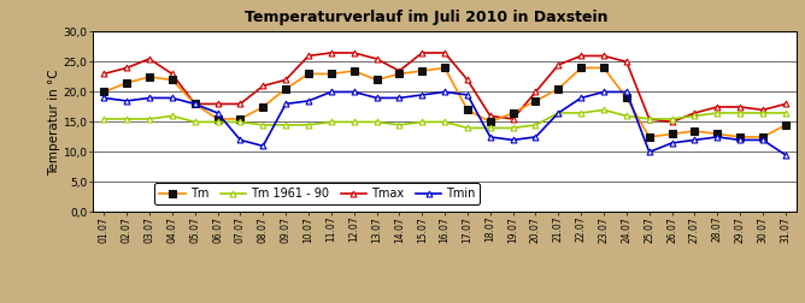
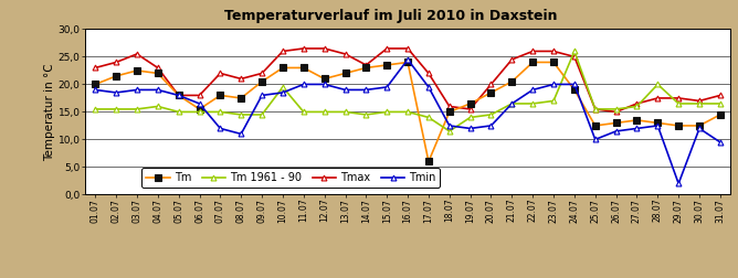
Tm/07.07: 15,5 -> 18,0
Tmax/07.07: 18,0 -> 22,0
Tm 1961 - 90/10.07: 14,5 -> 19,5
Tm/12.07: 23,5 -> 21,0
Tmin/16.07: 20,0 -> 24,5
Tm/17.07: 17,0 -> 6,0
Tm 1961 - 90/18.07: 14,0 -> 11,5
Tm 1961 - 90/24.07: 16,0 -> 26,0
Tm 1961 - 90/28.07: 16,5 -> 20,0
Tmin/29.07: 12,0 -> 2,0
